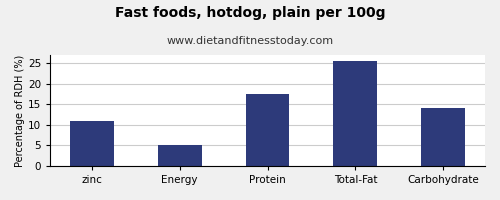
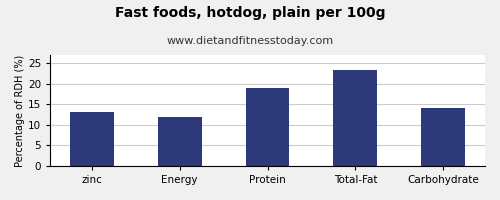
zinc: 11.0 -> 13.2
Energy: 5.0 -> 12.0
Protein: 17.5 -> 19.0
Total-Fat: 25.5 -> 23.3
